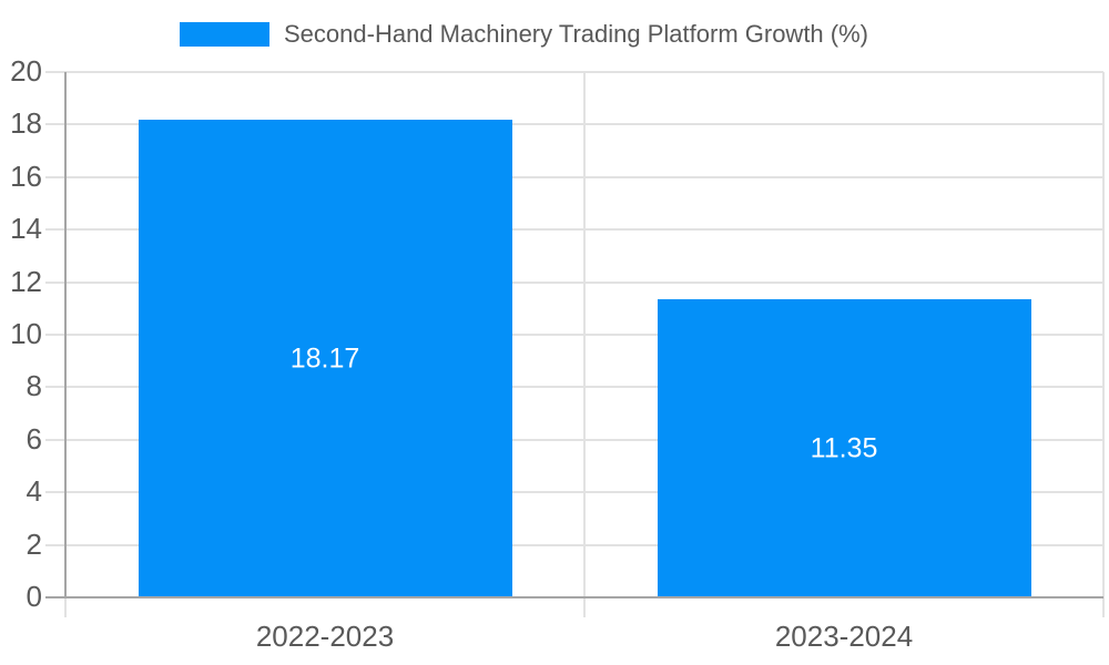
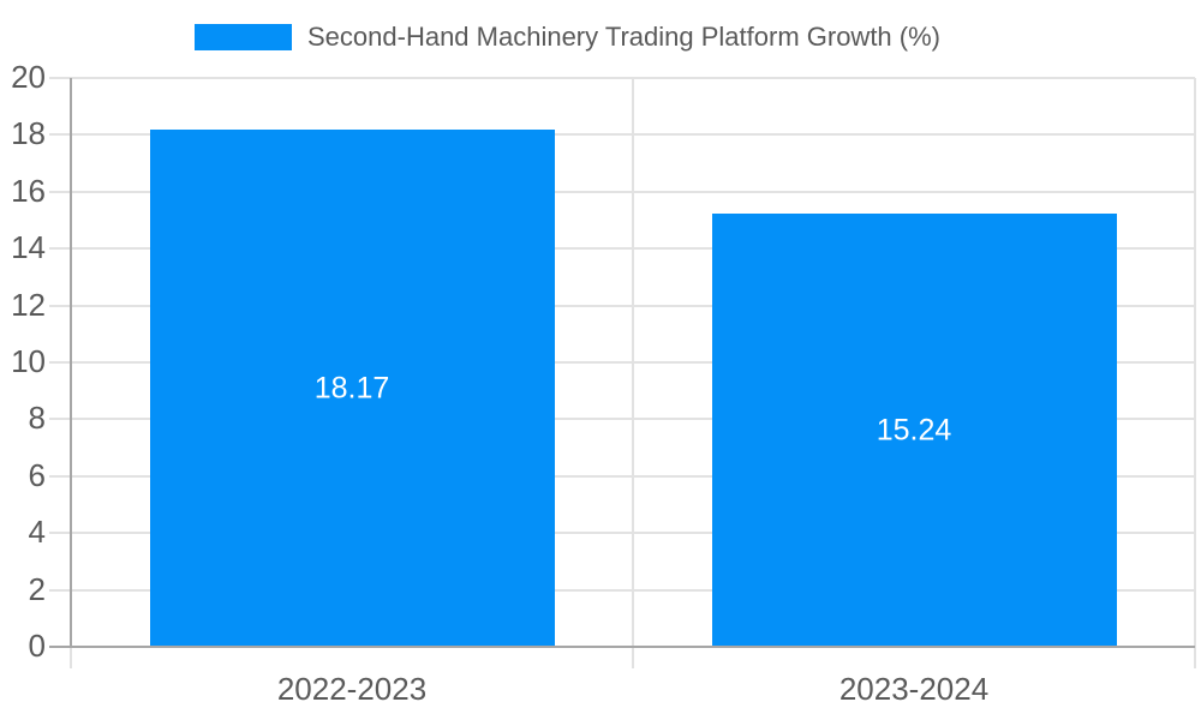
2023-2024: 11.35 -> 15.24
